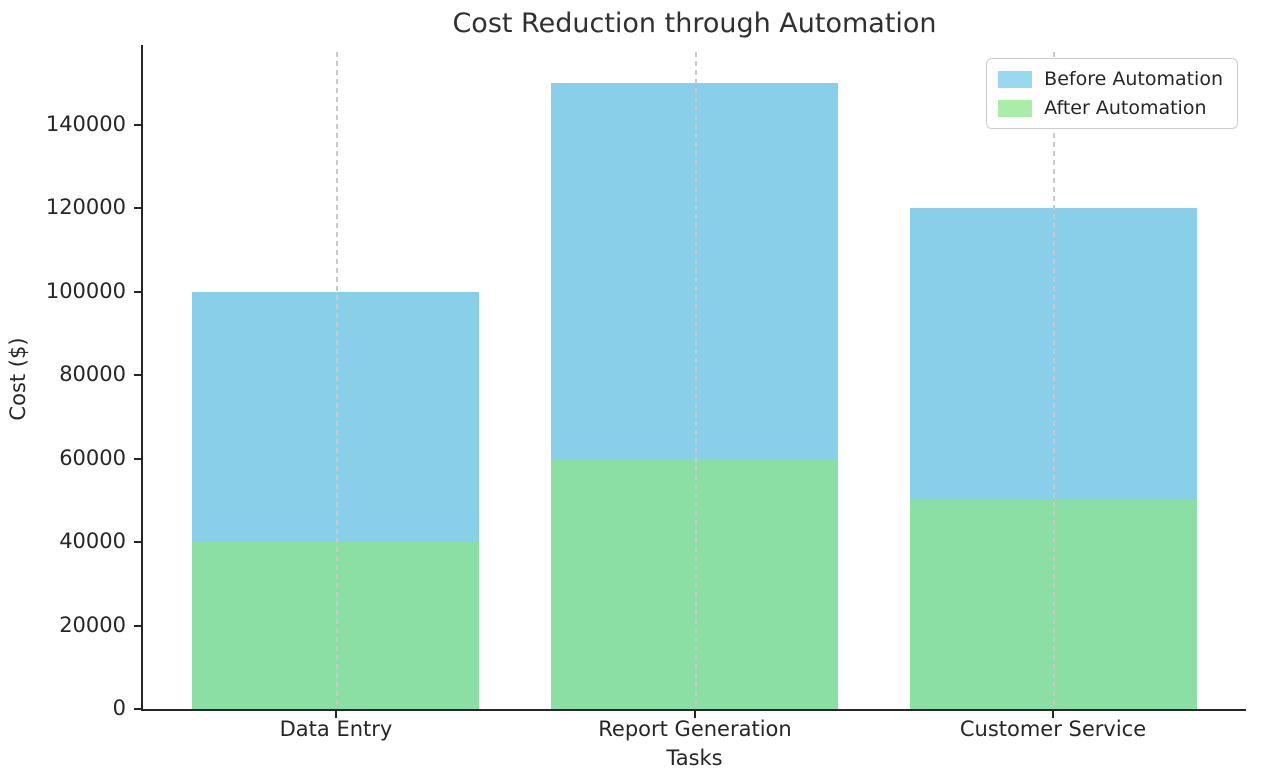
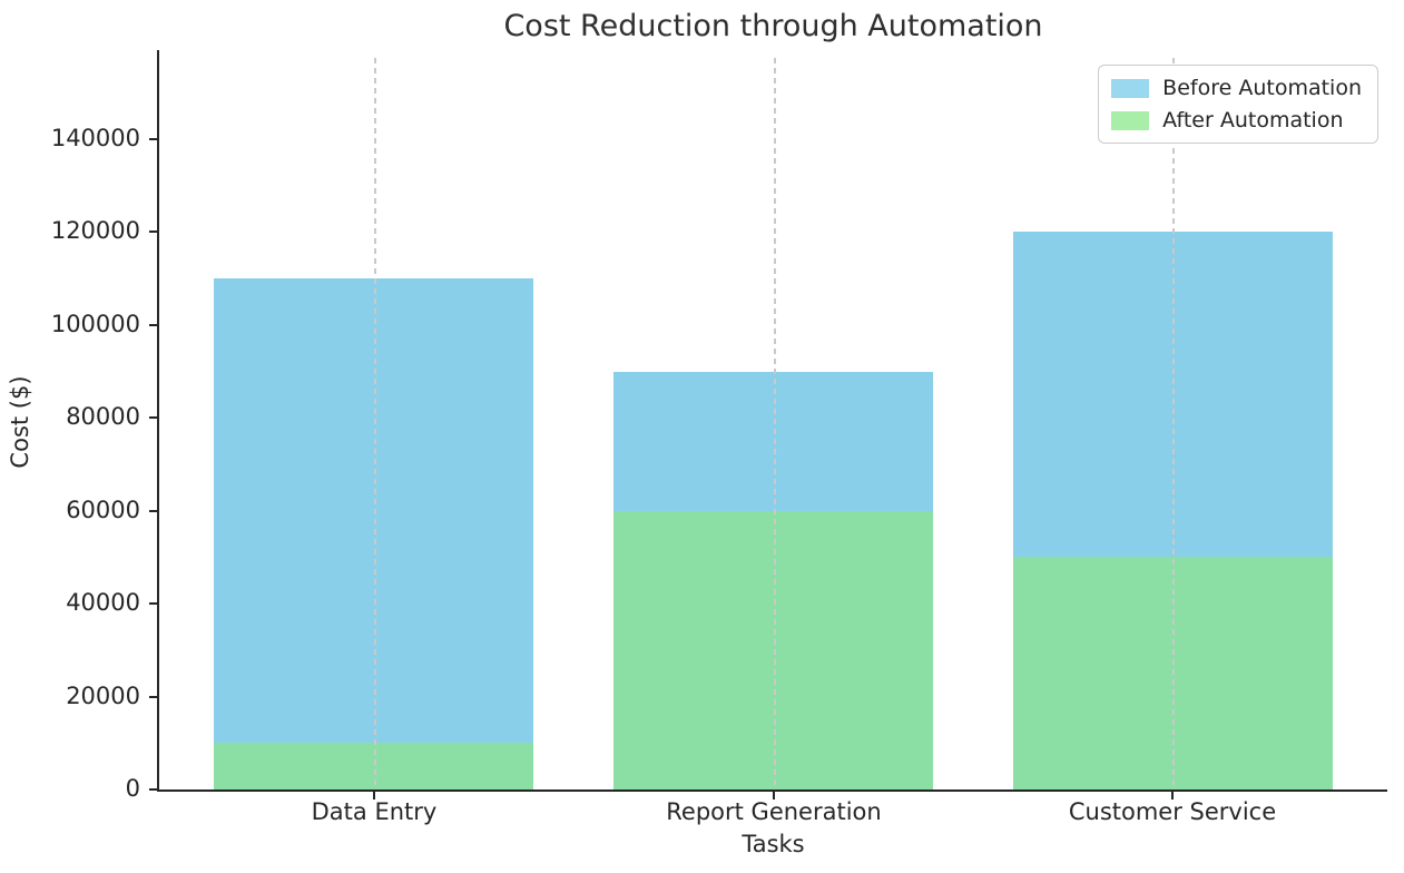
Before Automation/Data Entry: 100000 -> 110000
After Automation/Data Entry: 40000 -> 10000
Before Automation/Report Generation: 150000 -> 90000
